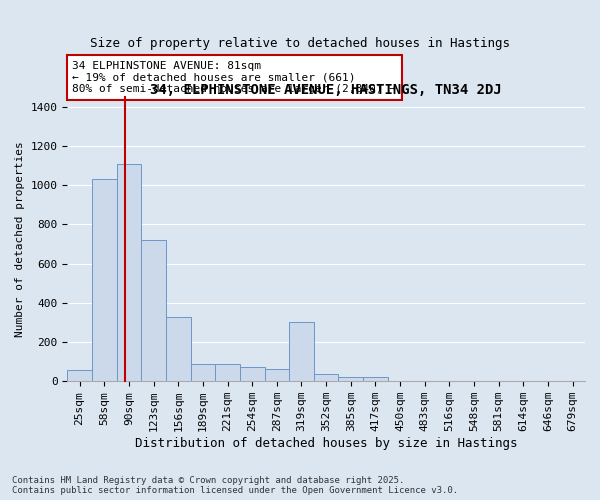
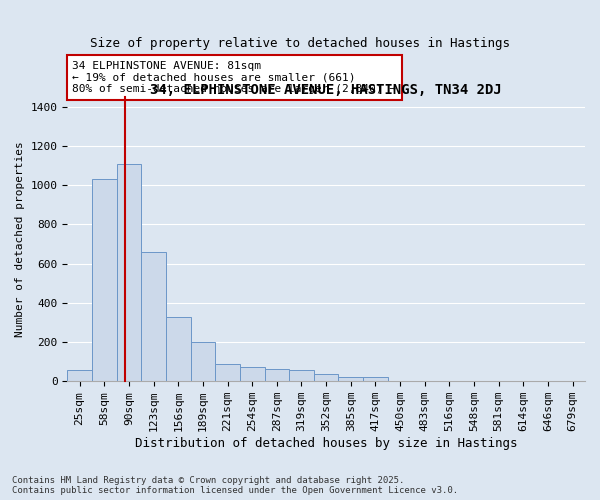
123sqm: 720 -> 660
189sqm: 90 -> 200
319sqm: 300 -> 60
